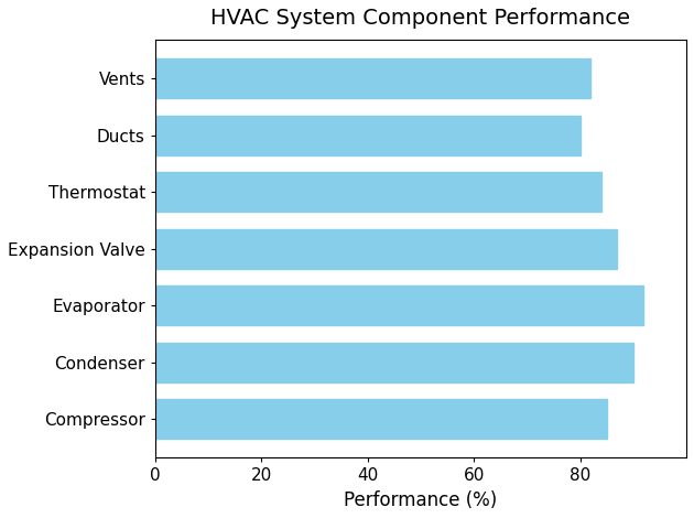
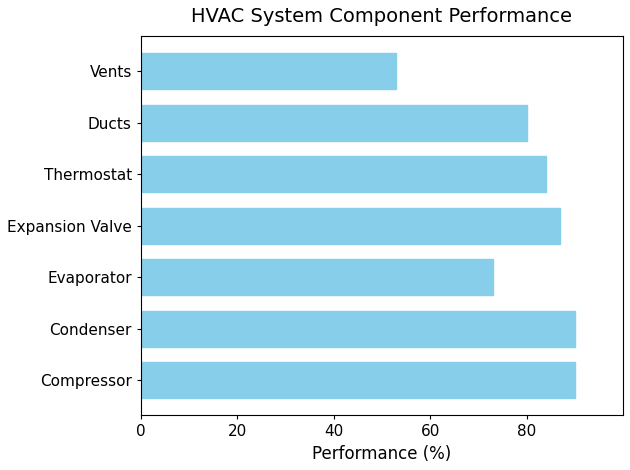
Vents: 82 -> 53
Evaporator: 92 -> 73
Compressor: 85 -> 90
